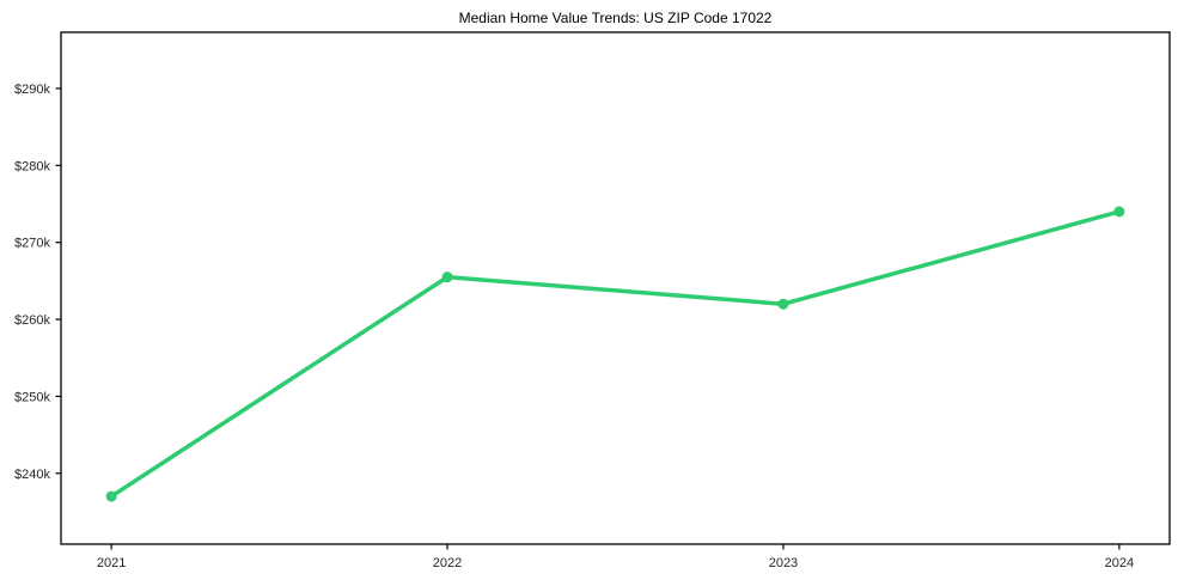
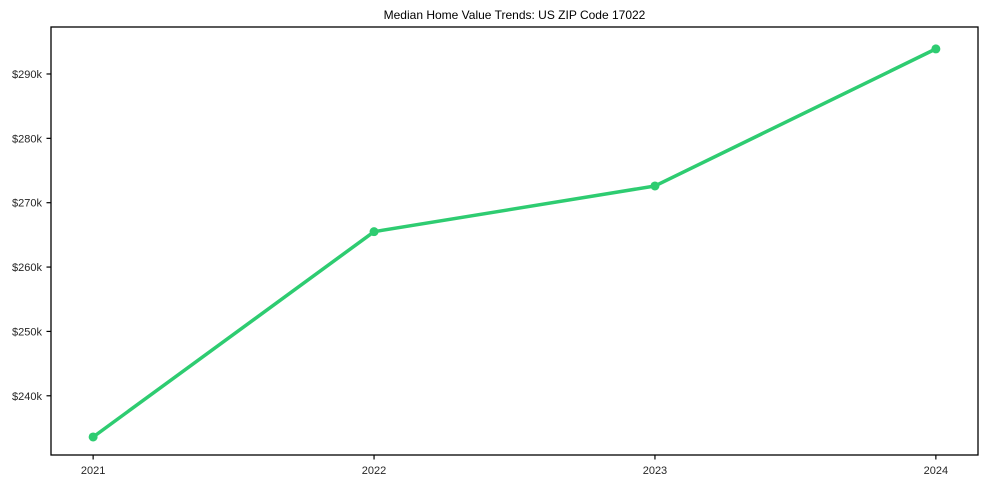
2021: $237k -> $234k
2023: $262k -> $273k
2024: $274k -> $294k
